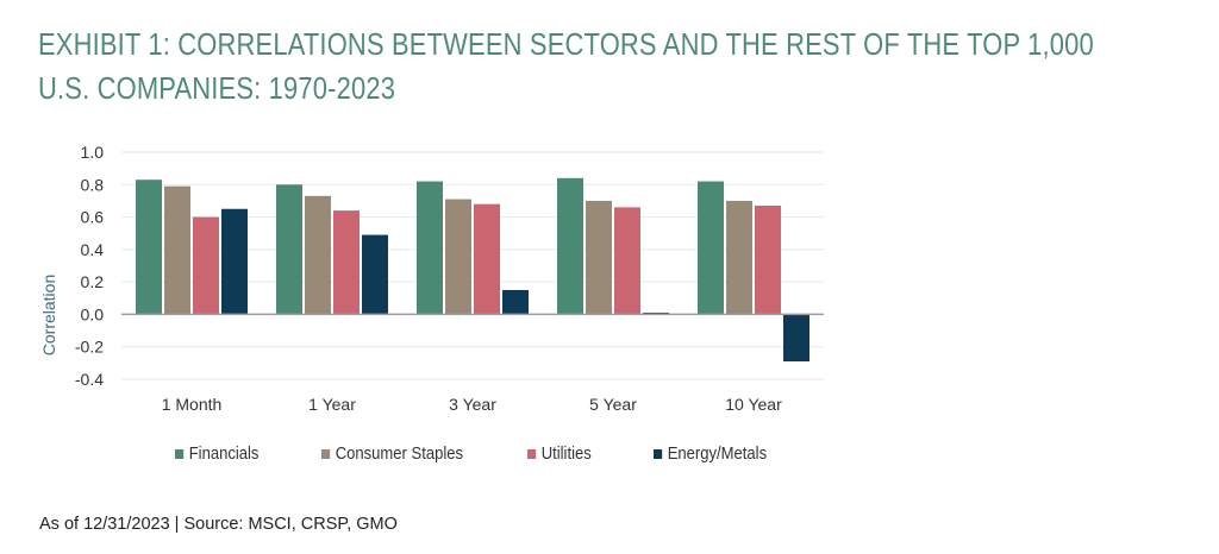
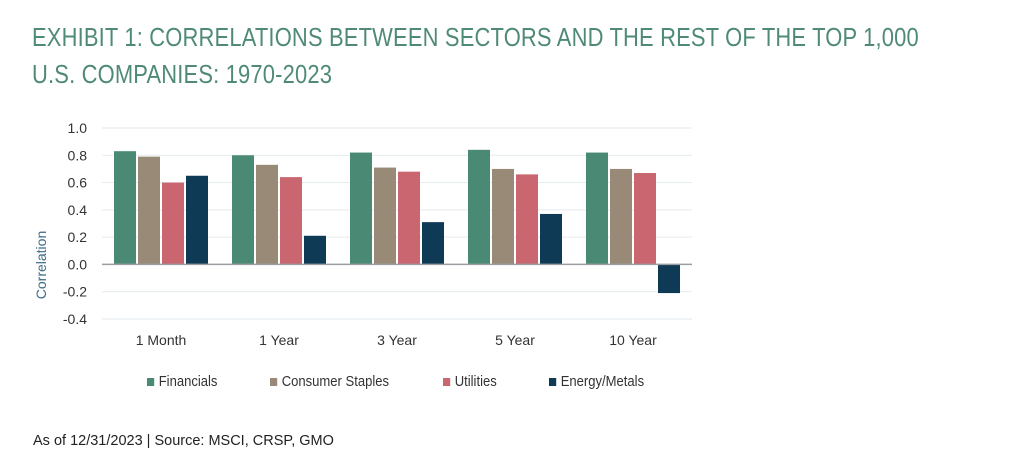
Energy/Metals/1 Year: 0.49 -> 0.21
Energy/Metals/3 Year: 0.15 -> 0.31
Energy/Metals/5 Year: 0.01 -> 0.37
Energy/Metals/10 Year: -0.29 -> -0.21
